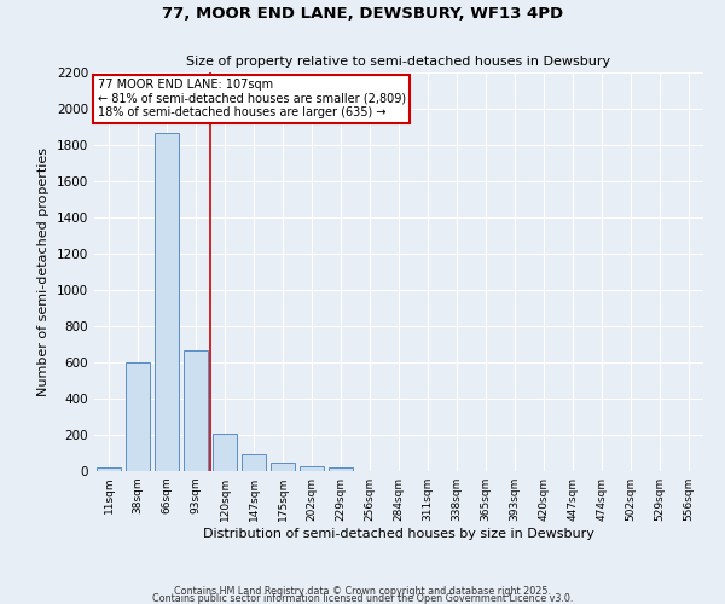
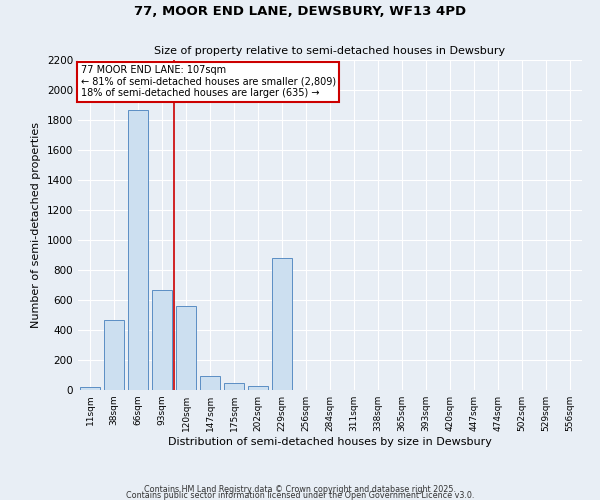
38sqm: 600 -> 470
120sqm: 210 -> 560
229sqm: 20 -> 880
